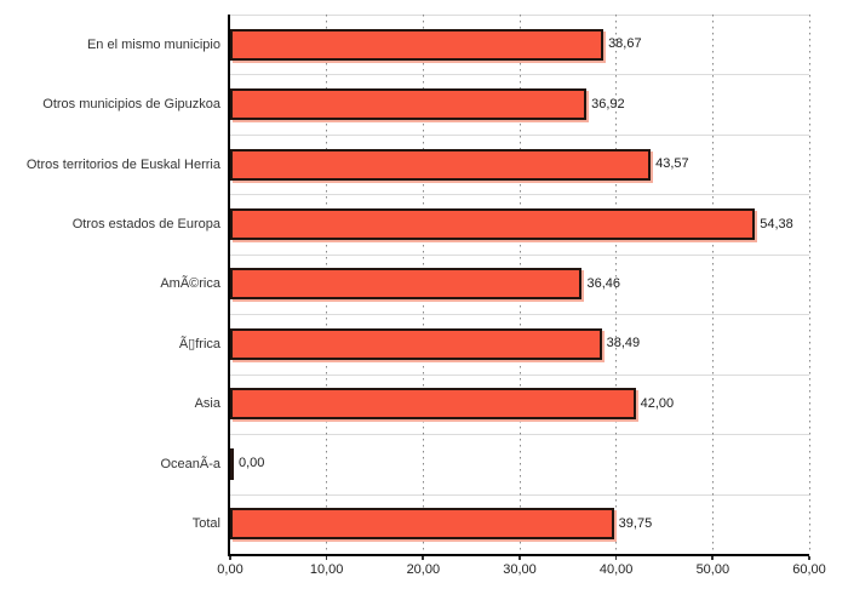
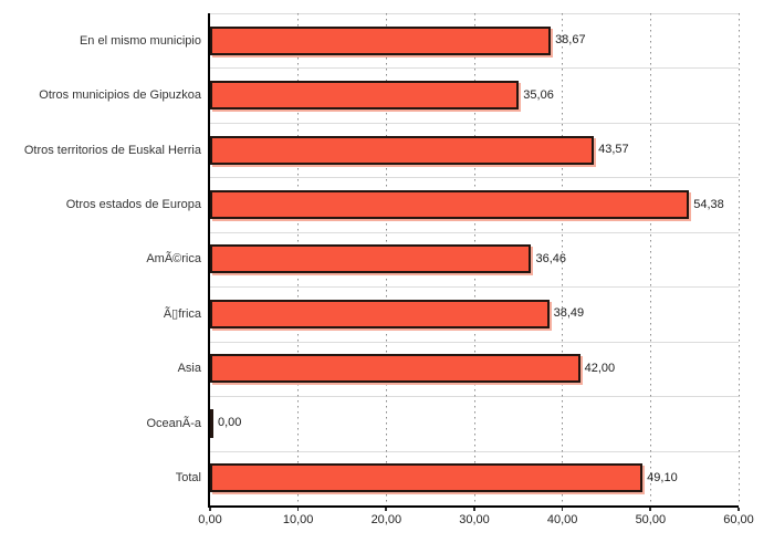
Otros municipios de Gipuzkoa: 36,92 -> 35,06
Total: 39,75 -> 49,10
